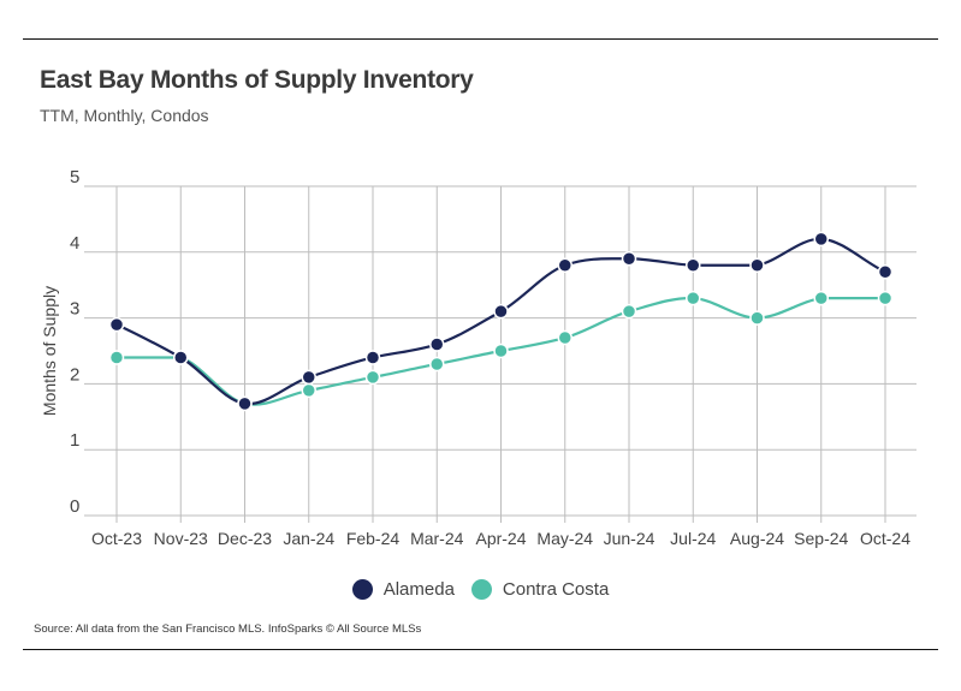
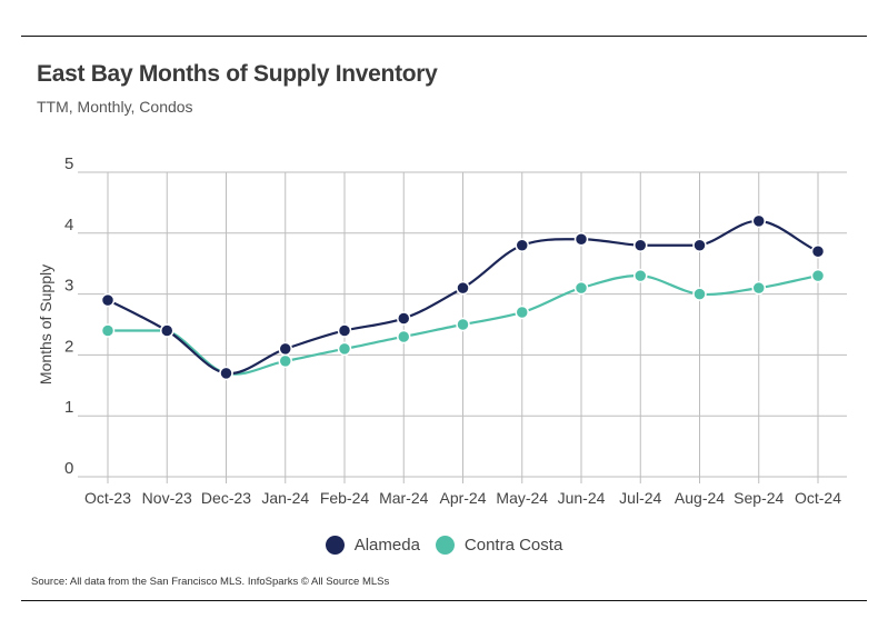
Contra Costa/Sep-24: 3.3 -> 3.1
